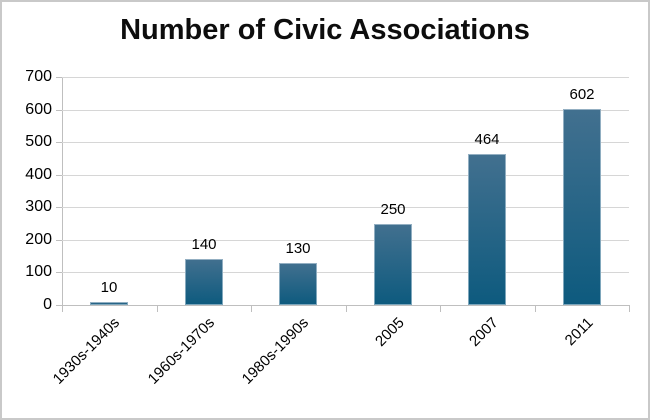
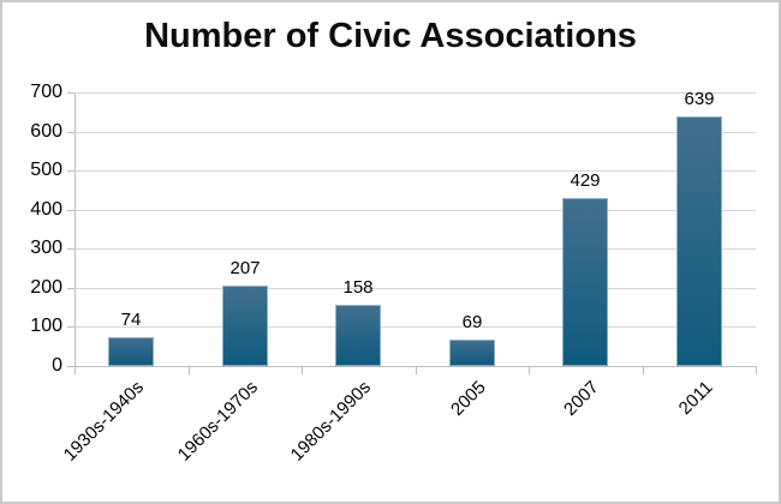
1930s-1940s: 10 -> 74
1960s-1970s: 140 -> 207
1980s-1990s: 130 -> 158
2005: 250 -> 69
2007: 464 -> 429
2011: 602 -> 639
